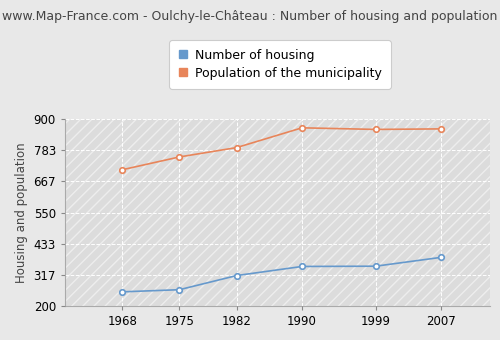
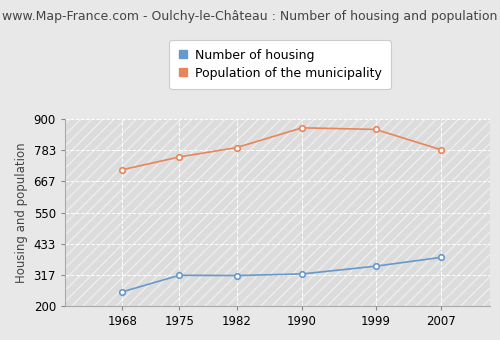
Number of housing/1975: 261 -> 315
Number of housing/1990: 348 -> 320
Population of the municipality/2007: 863 -> 785
